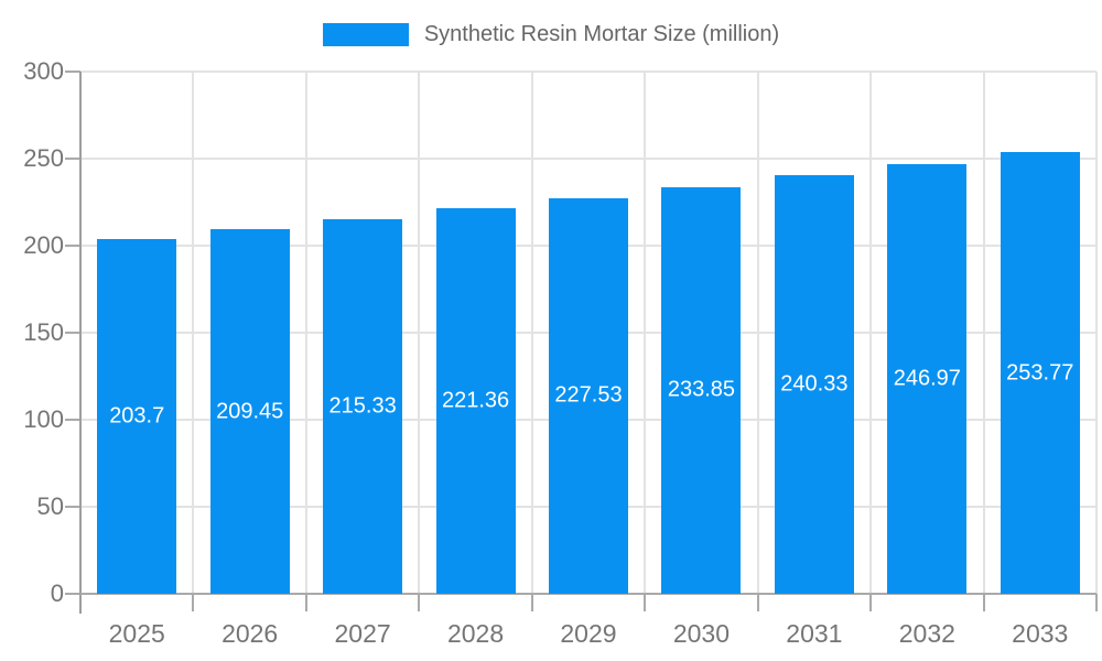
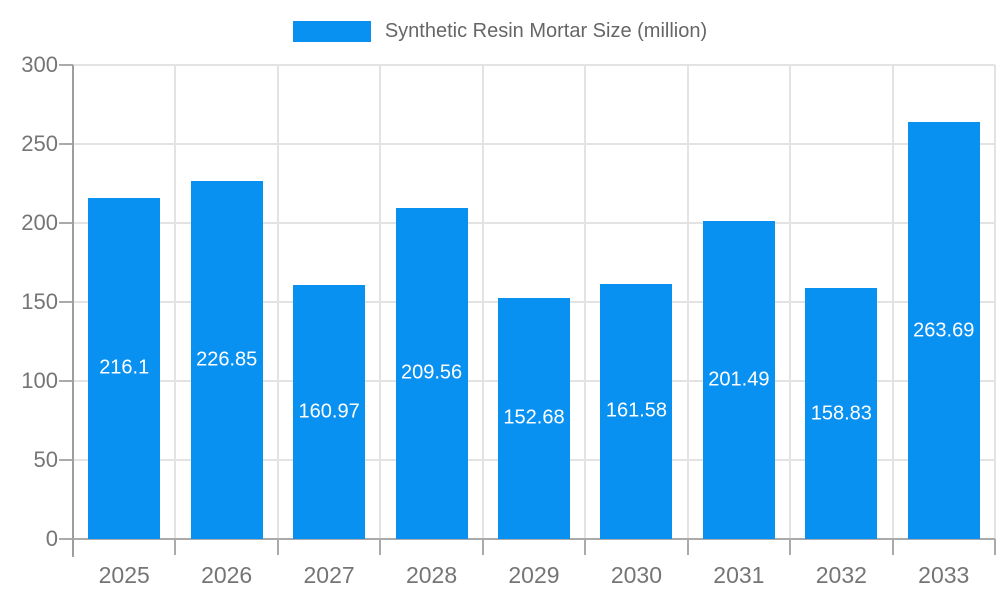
2025: 203.7 -> 216.1
2026: 209.45 -> 226.85
2027: 215.33 -> 160.97
2028: 221.36 -> 209.56
2029: 227.53 -> 152.68
2030: 233.85 -> 161.58
2031: 240.33 -> 201.49
2032: 246.97 -> 158.83
2033: 253.77 -> 263.69
